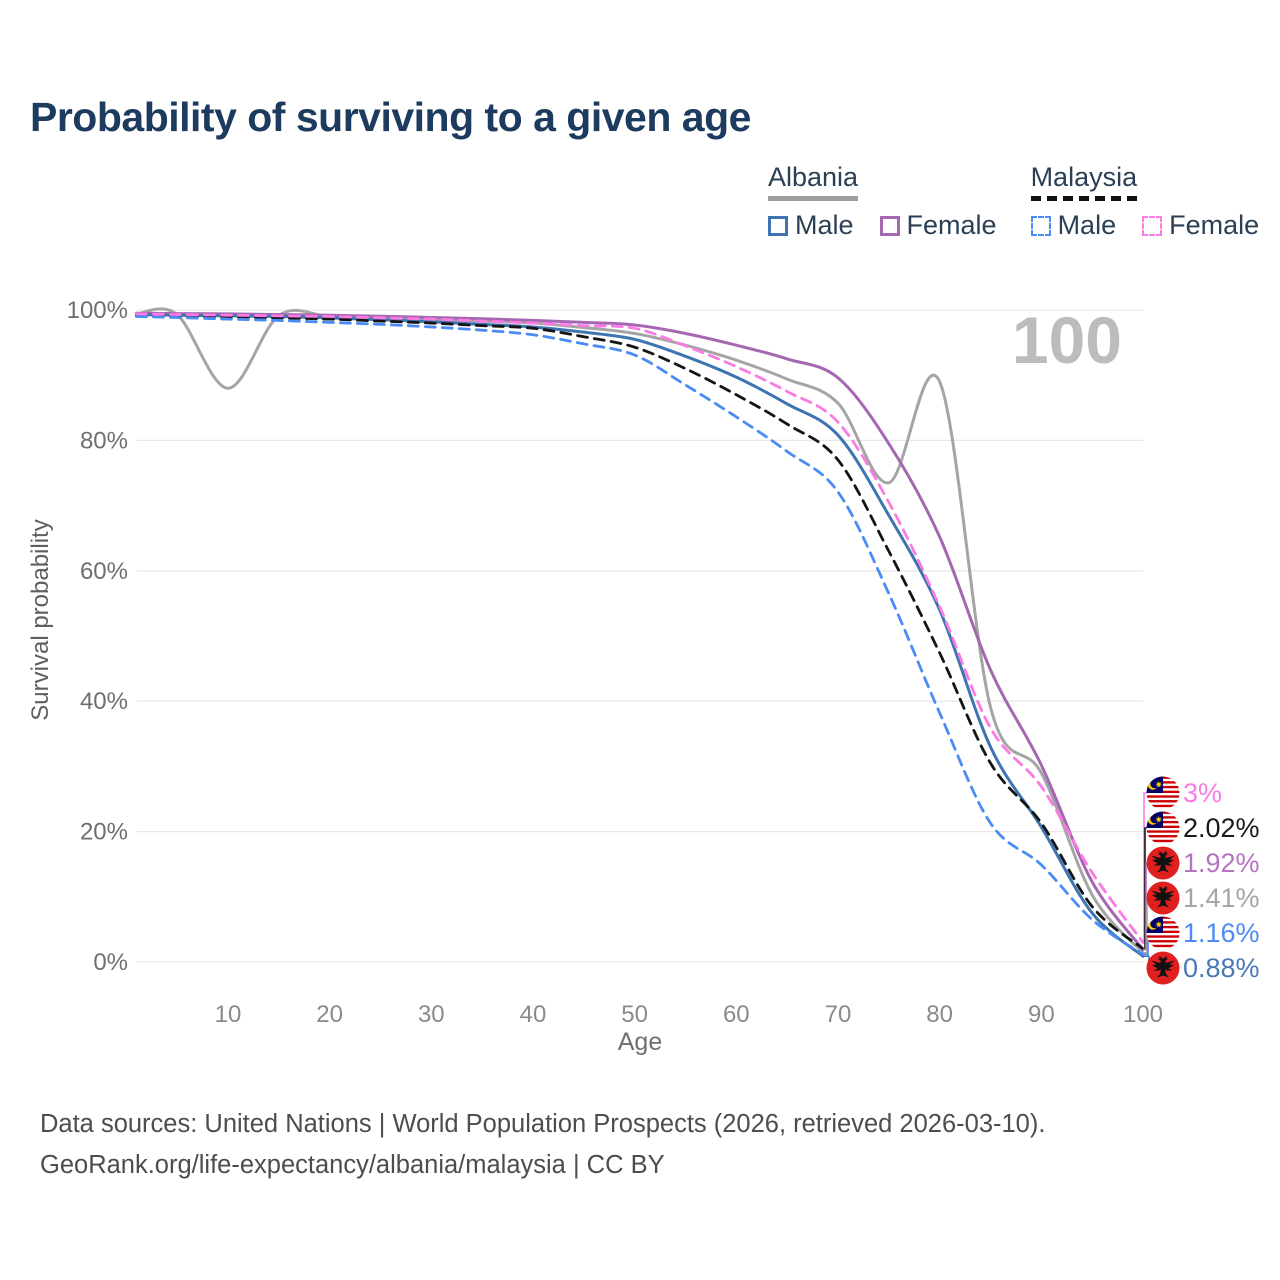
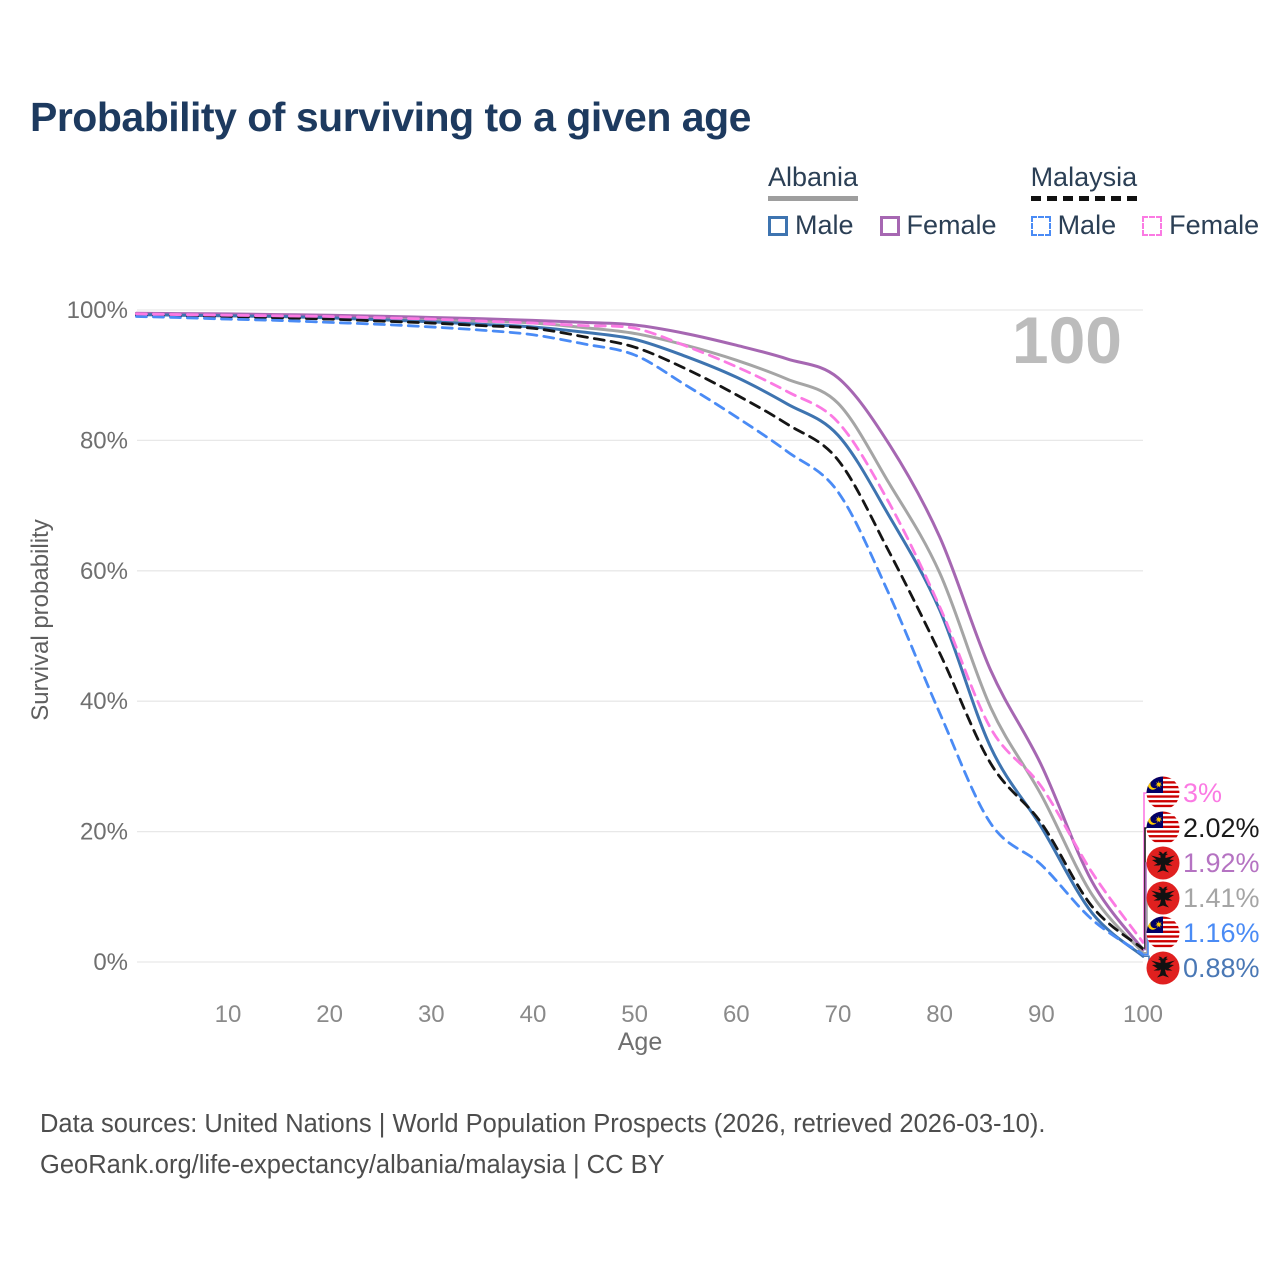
Albania/10: 88% -> 99%
Albania/80: 89% -> 60%
Albania/90: 29% -> 26%
